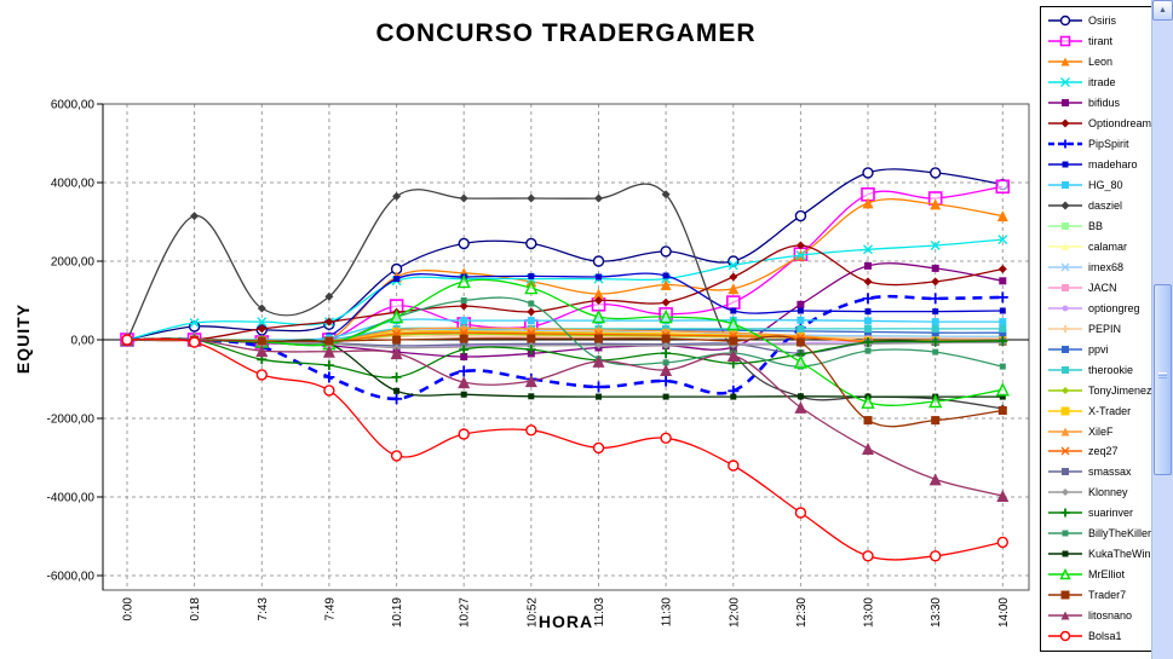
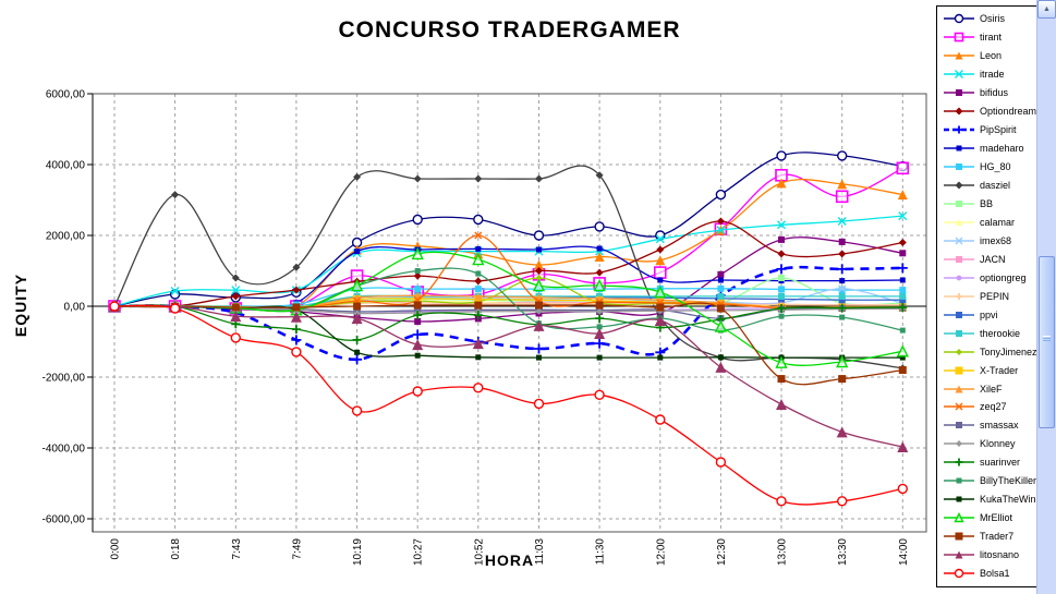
zeq27/10:52: 200 -> 2000
TonyJimenez/11:03: 100 -> 800
BB/13:00: 100 -> 800
tirant/13:30: 3600 -> 3100
imex68/13:30: 100 -> 500
